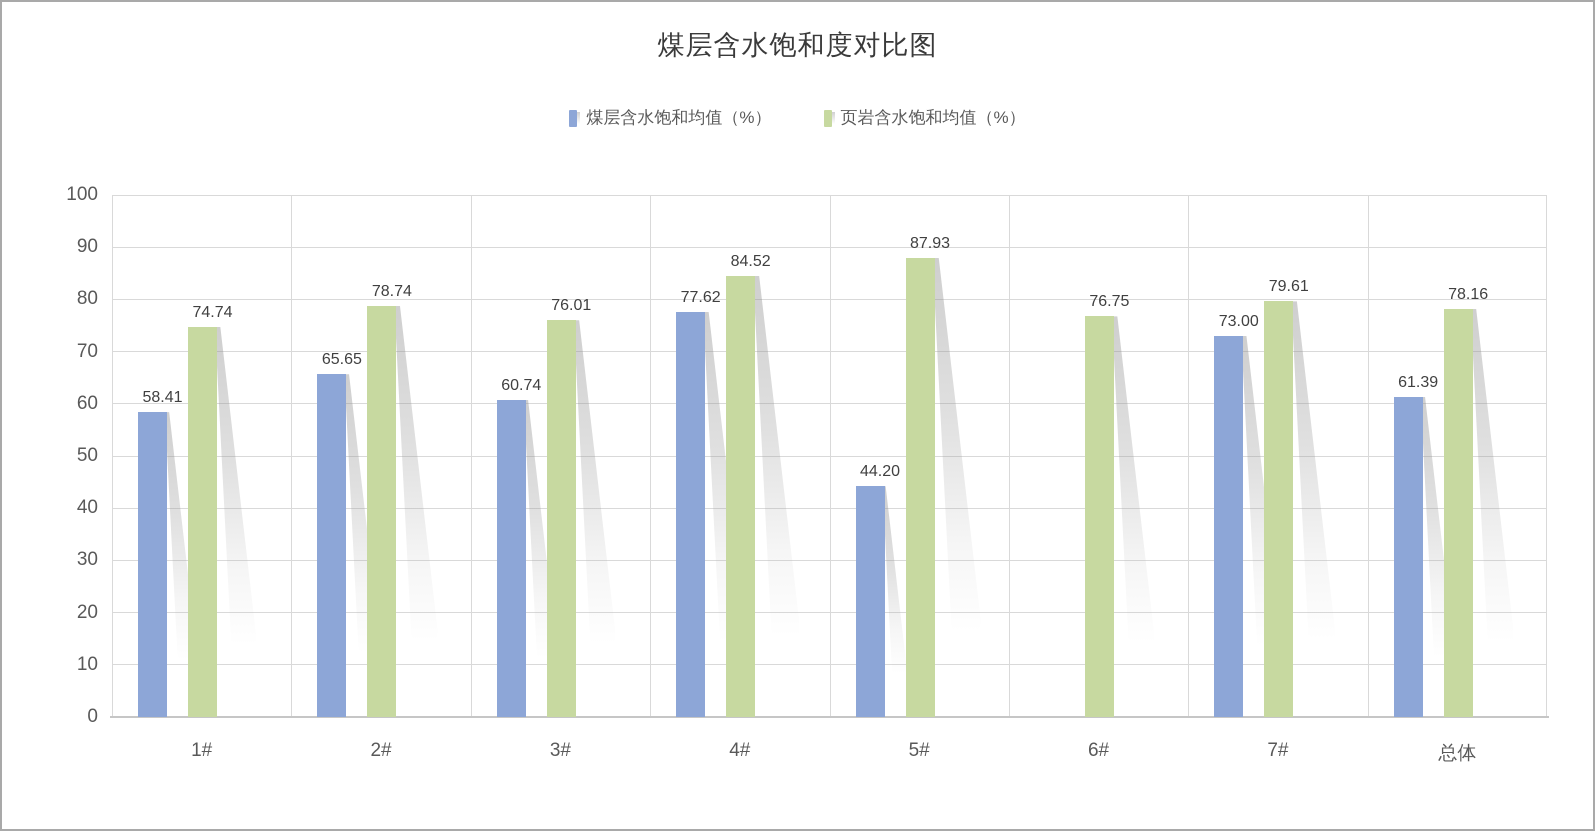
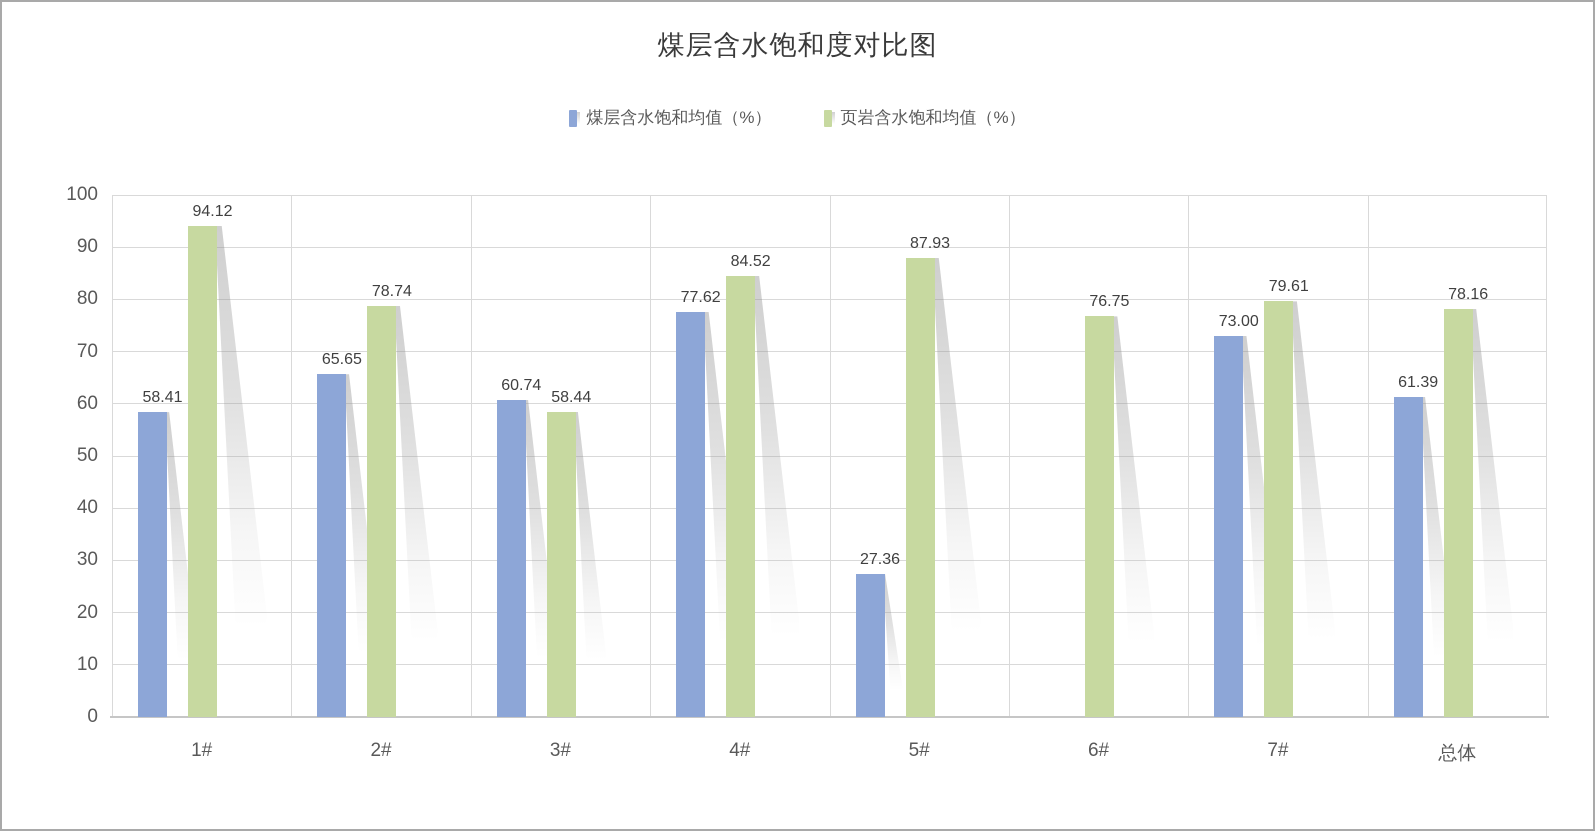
页岩含水饱和均值（%）/1#: 74.74 -> 94.12
页岩含水饱和均值（%）/3#: 76.01 -> 58.44
煤层含水饱和均值（%）/5#: 44.20 -> 27.36
